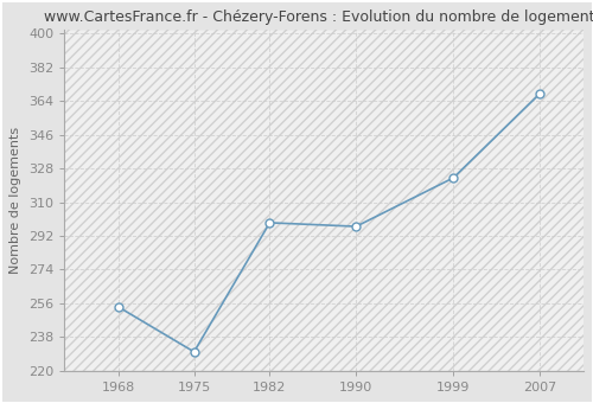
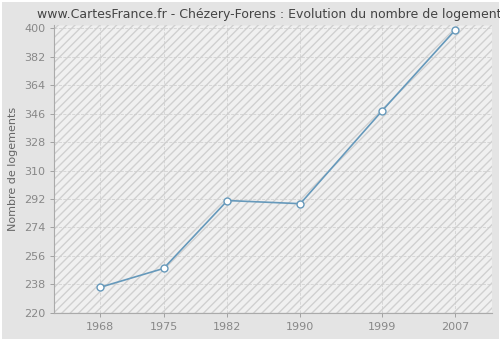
1968: 254 -> 236
1975: 230 -> 248
1982: 299 -> 291
1990: 297 -> 289
1999: 323 -> 348
2007: 368 -> 399
